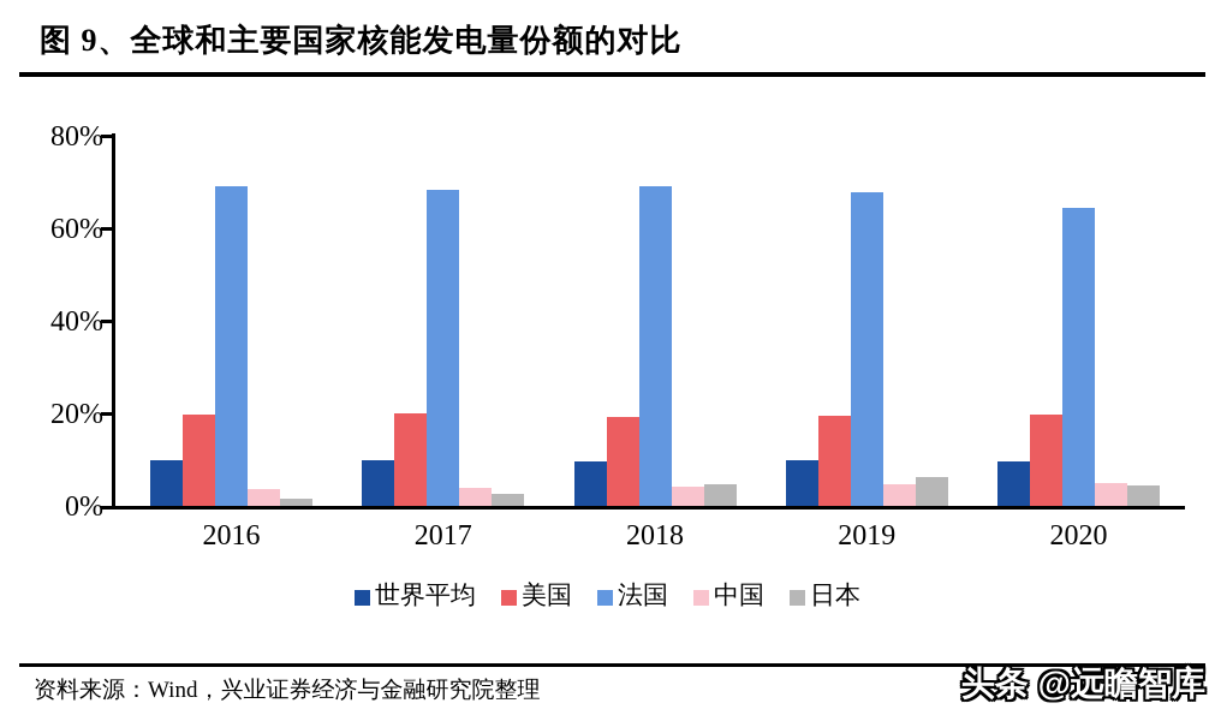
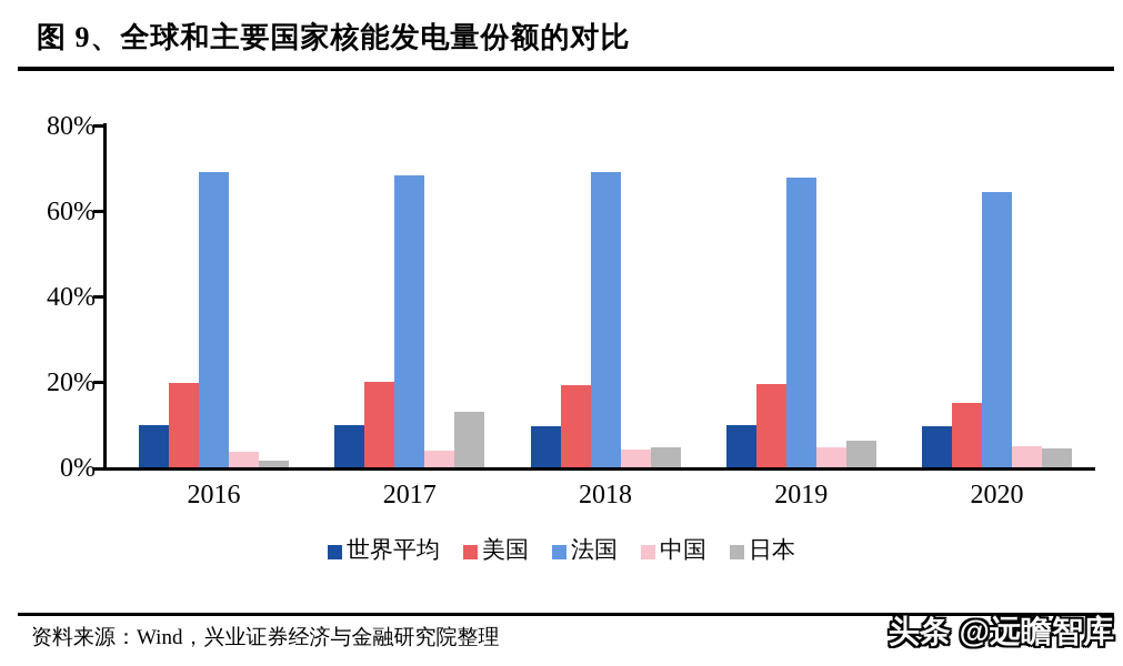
日本/2017: 3% -> 13%
美国/2020: 20% -> 15%
